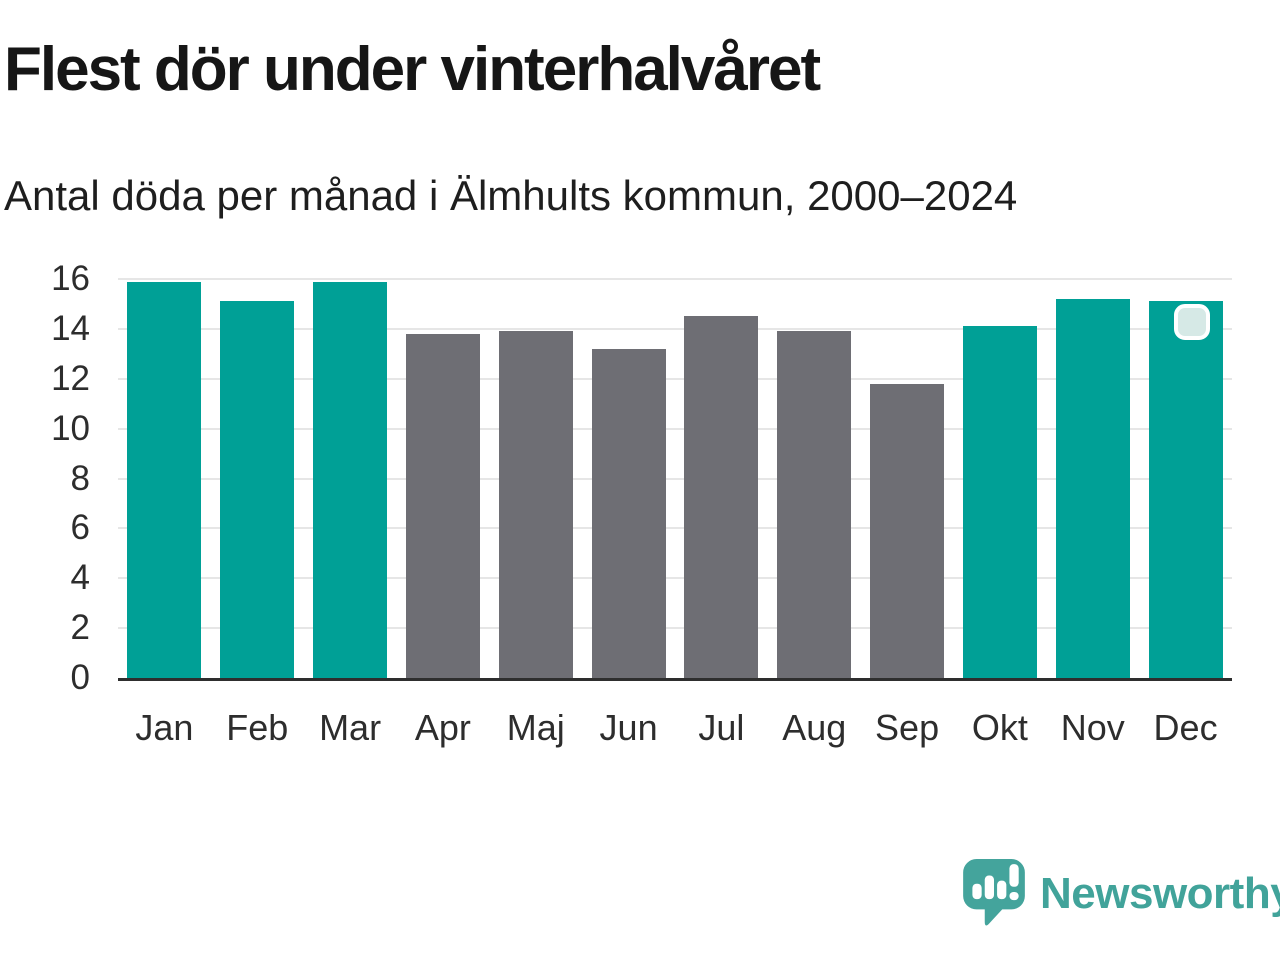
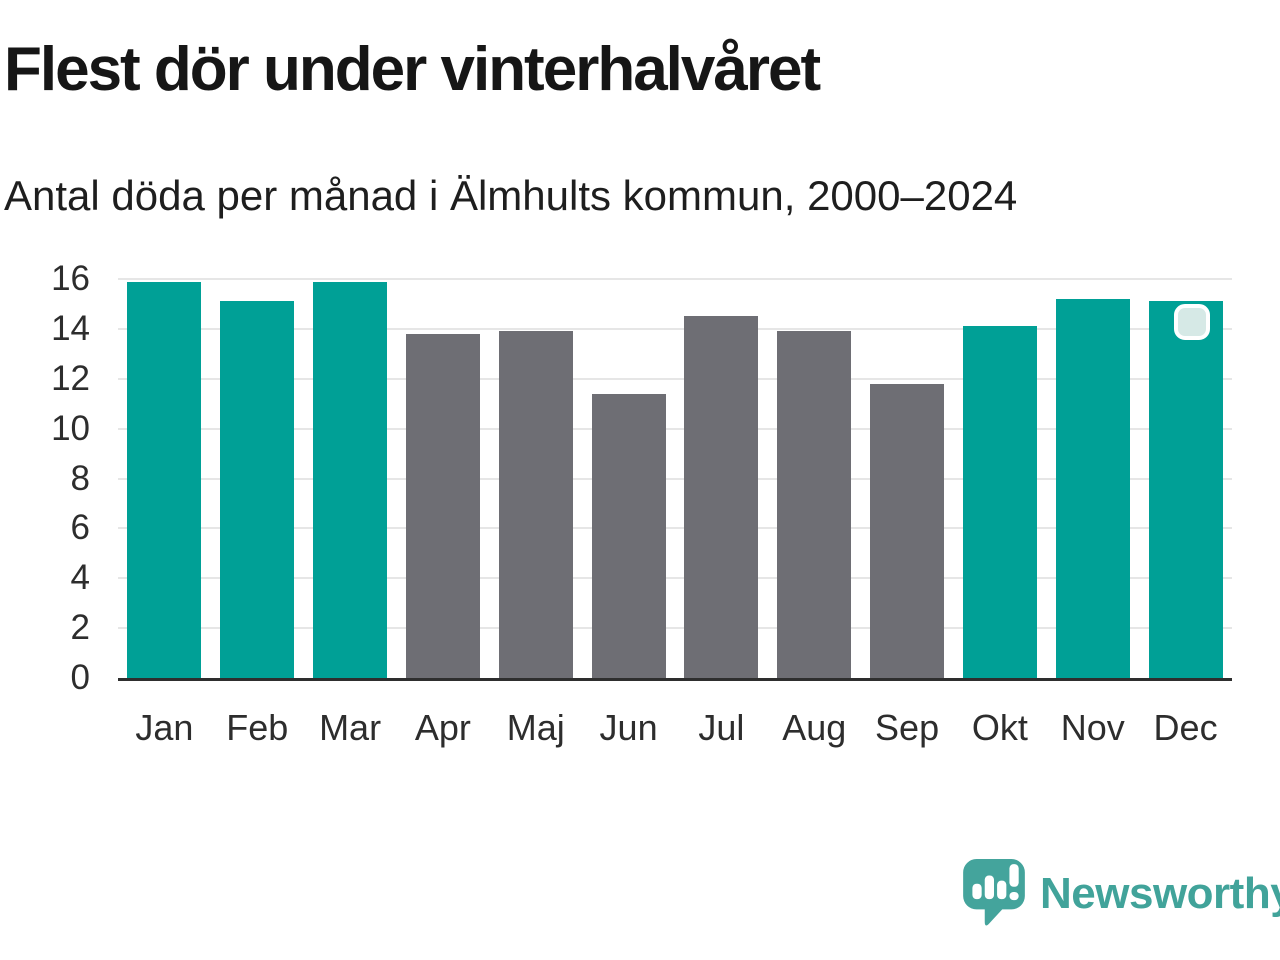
Jun: 13.2 -> 11.4
